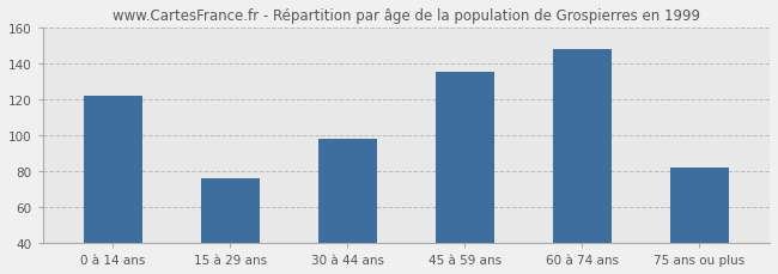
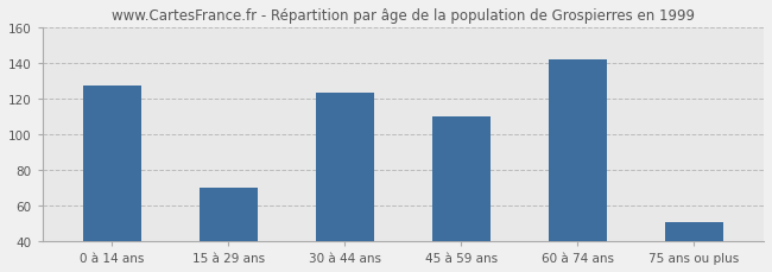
0 à 14 ans: 122 -> 127
15 à 29 ans: 76 -> 70
30 à 44 ans: 98 -> 123
45 à 59 ans: 135 -> 110
60 à 74 ans: 148 -> 142
75 ans ou plus: 82 -> 51
